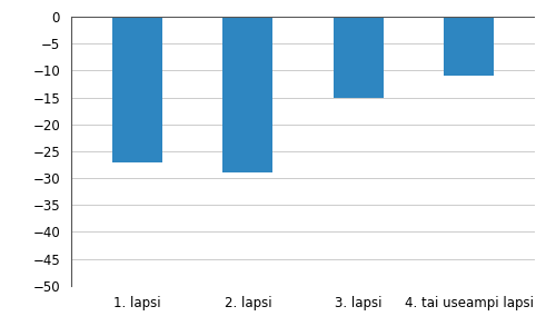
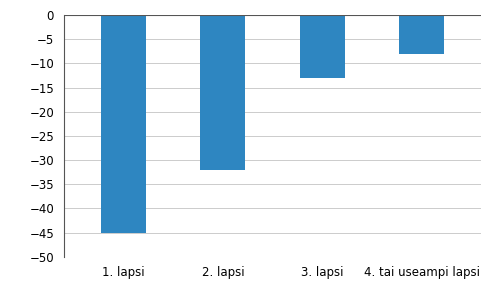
1. lapsi: -27 -> -45
2. lapsi: -29 -> -32
3. lapsi: -15 -> -13
4. tai useampi lapsi: -11 -> -8
